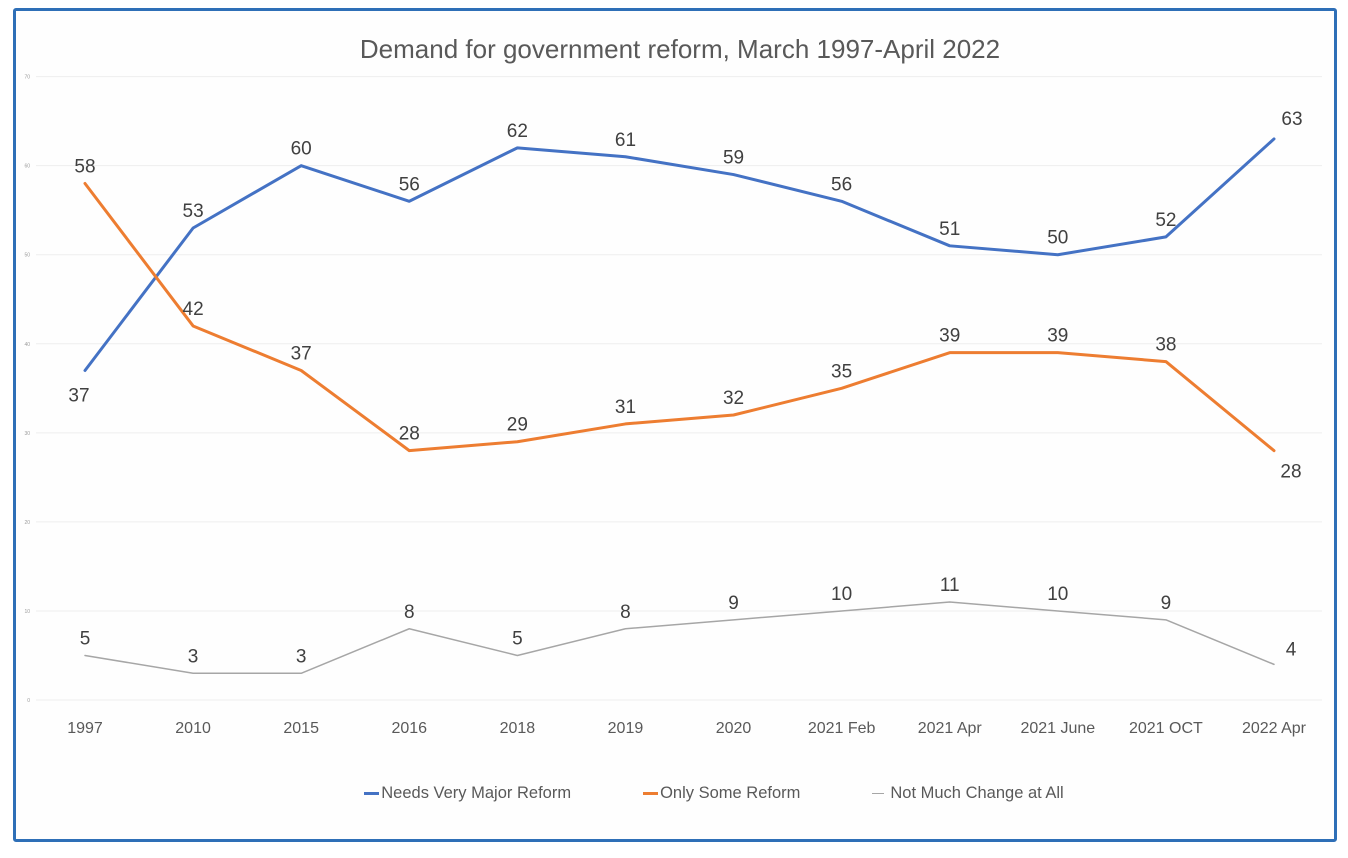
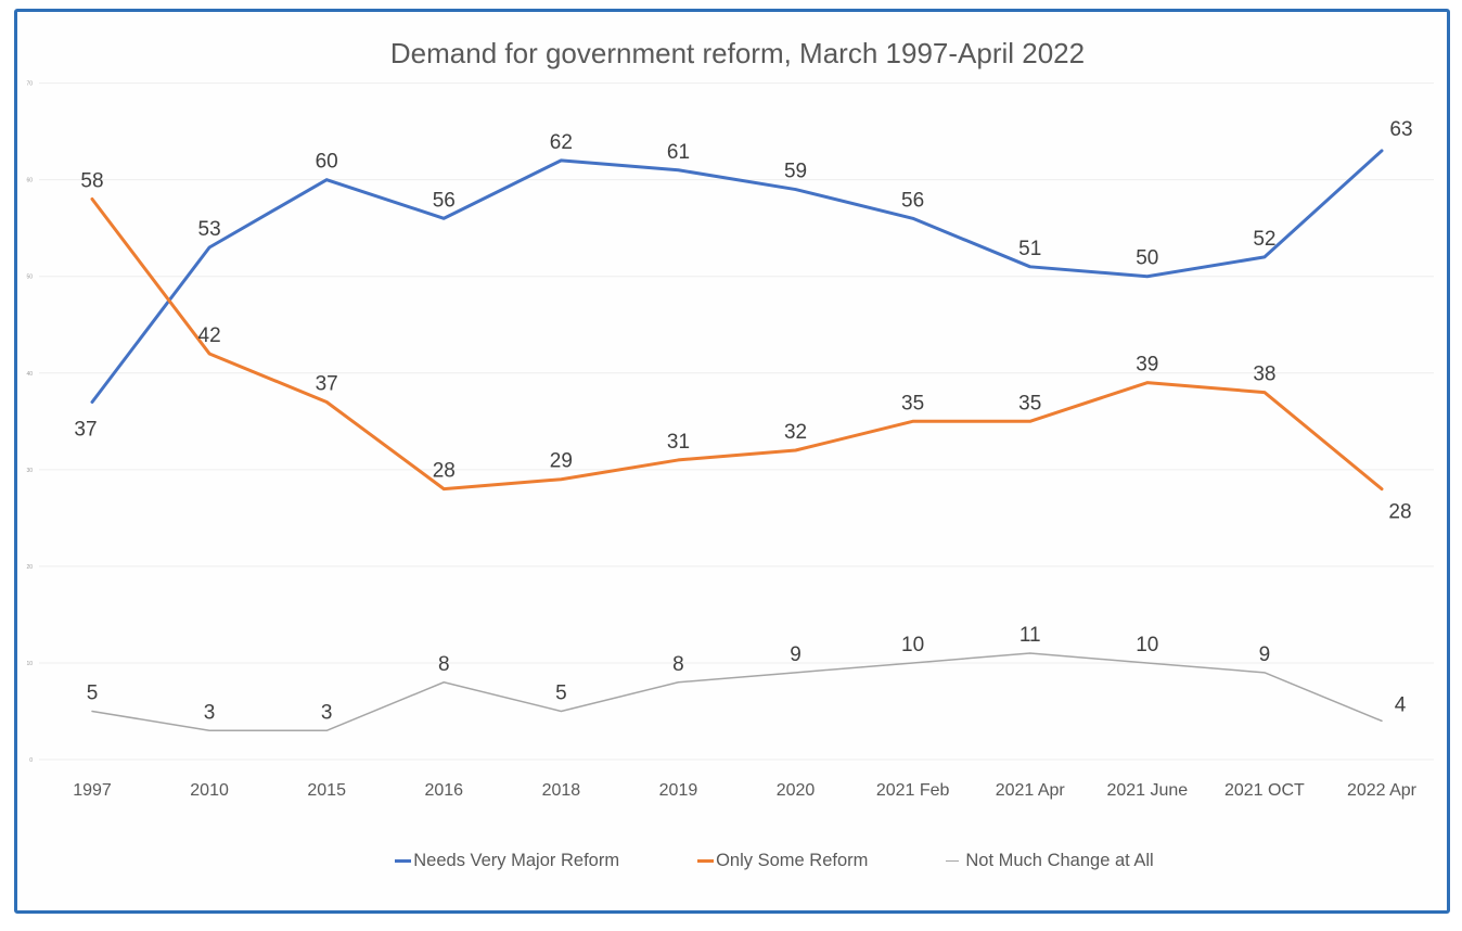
Only Some Reform/2021 Apr: 39 -> 35
